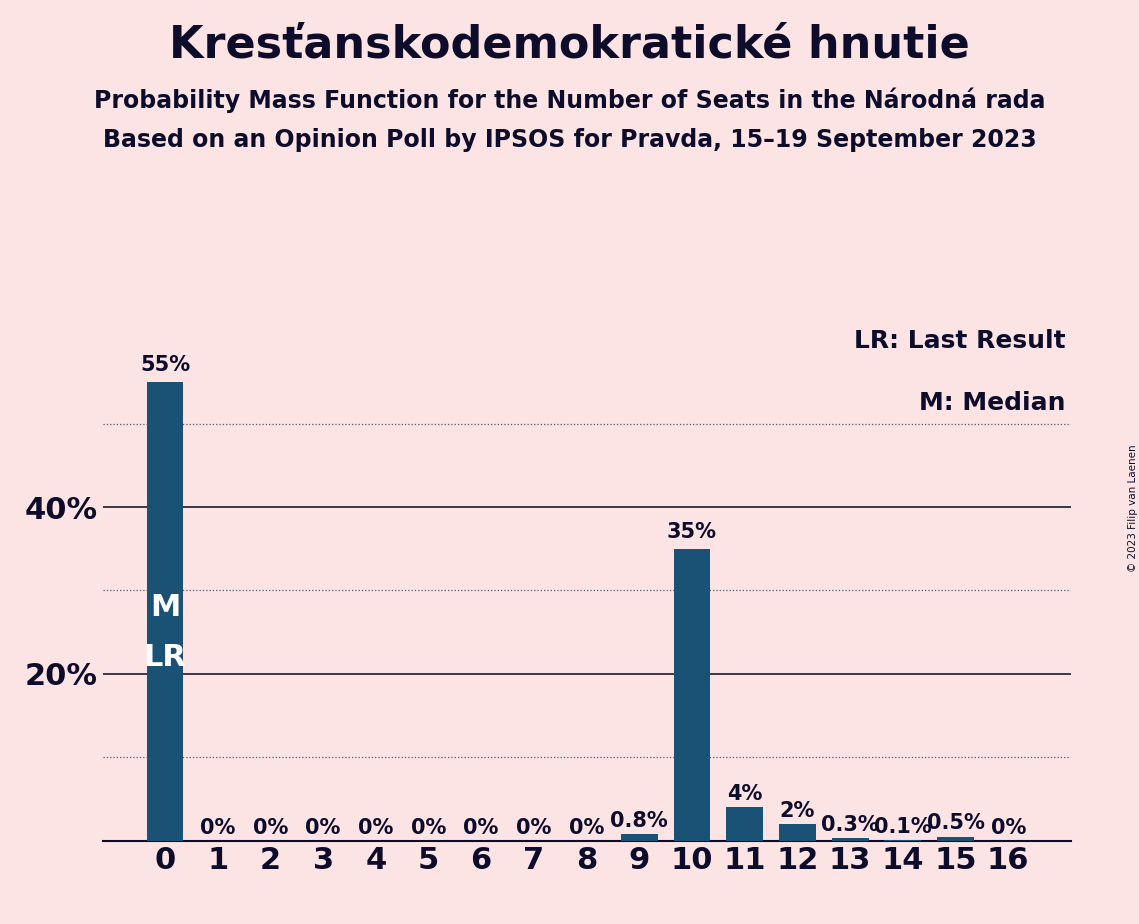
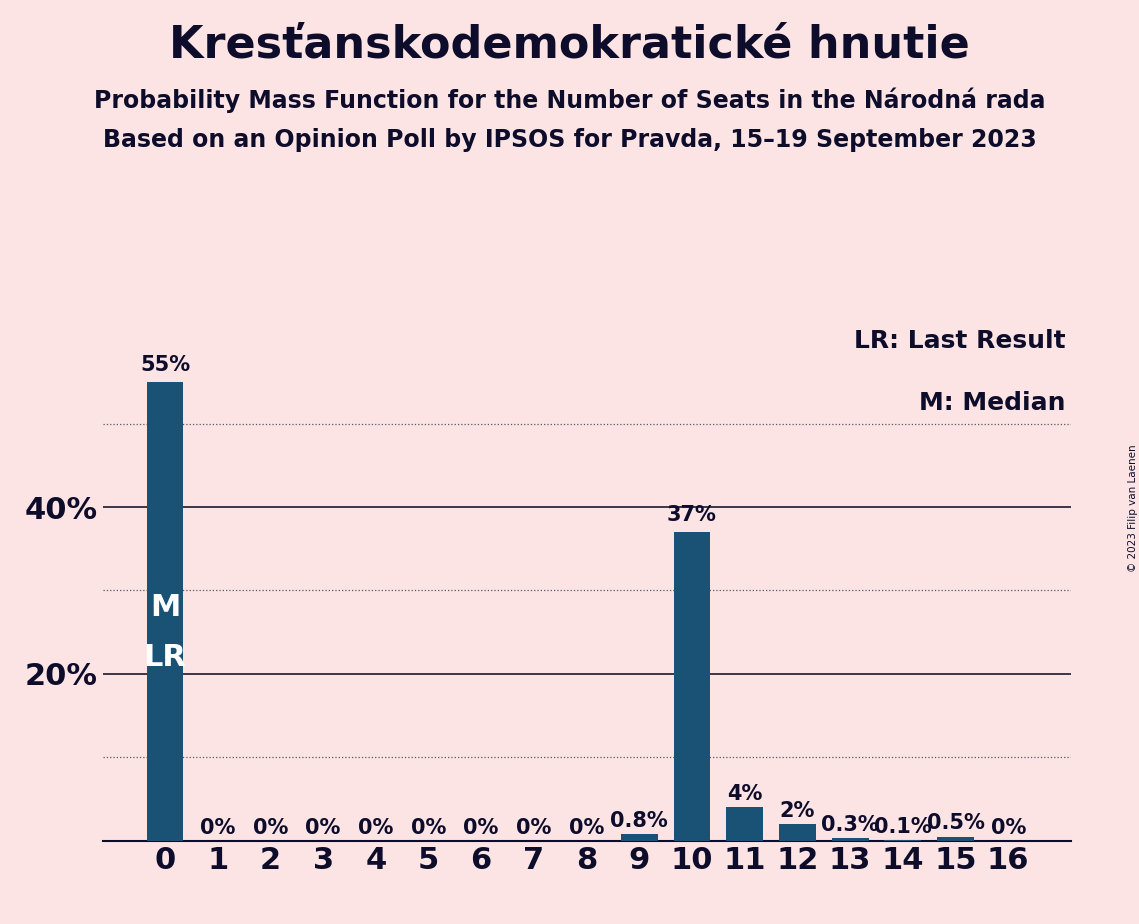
10: 35% -> 37%
